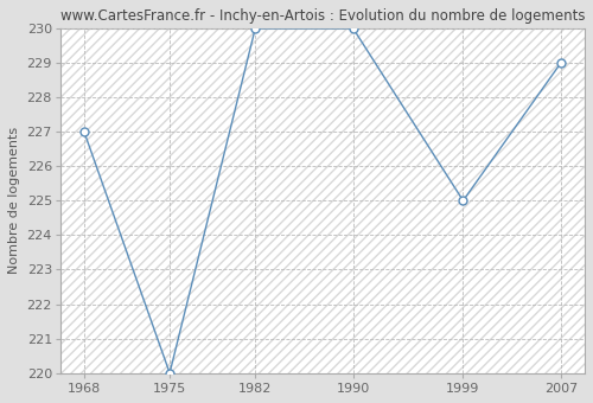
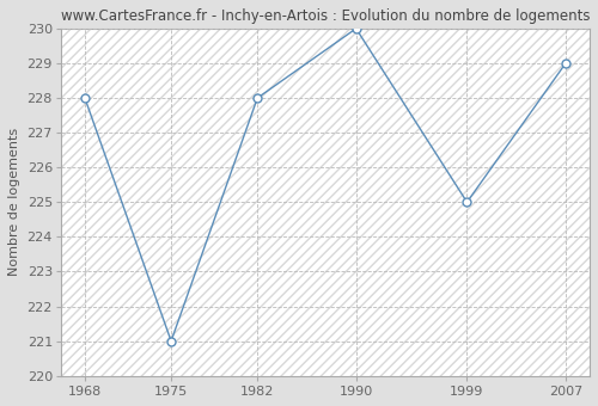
1968: 227 -> 228
1975: 220 -> 221
1982: 230 -> 228
